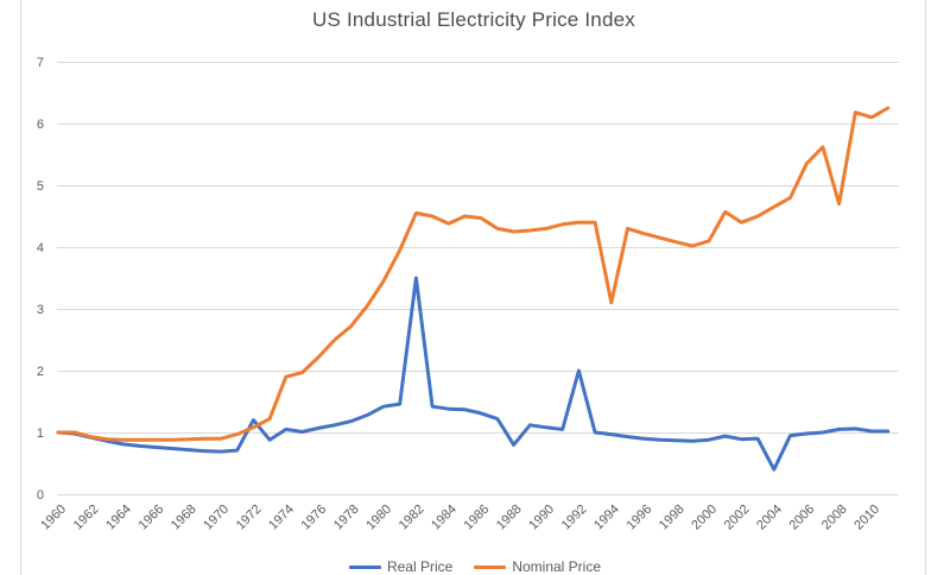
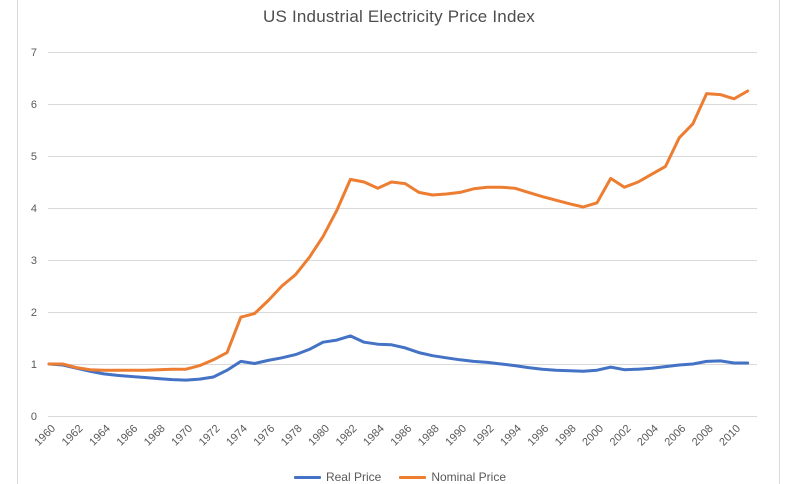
Real Price/1972: 1.2 -> 0.8
Real Price/1982: 3.5 -> 1.5
Real Price/1988: 0.8 -> 1.2
Real Price/1992: 2.0 -> 1.0
Nominal Price/1994: 3.1 -> 4.4
Real Price/2004: 0.4 -> 0.9
Nominal Price/2008: 4.7 -> 6.2
